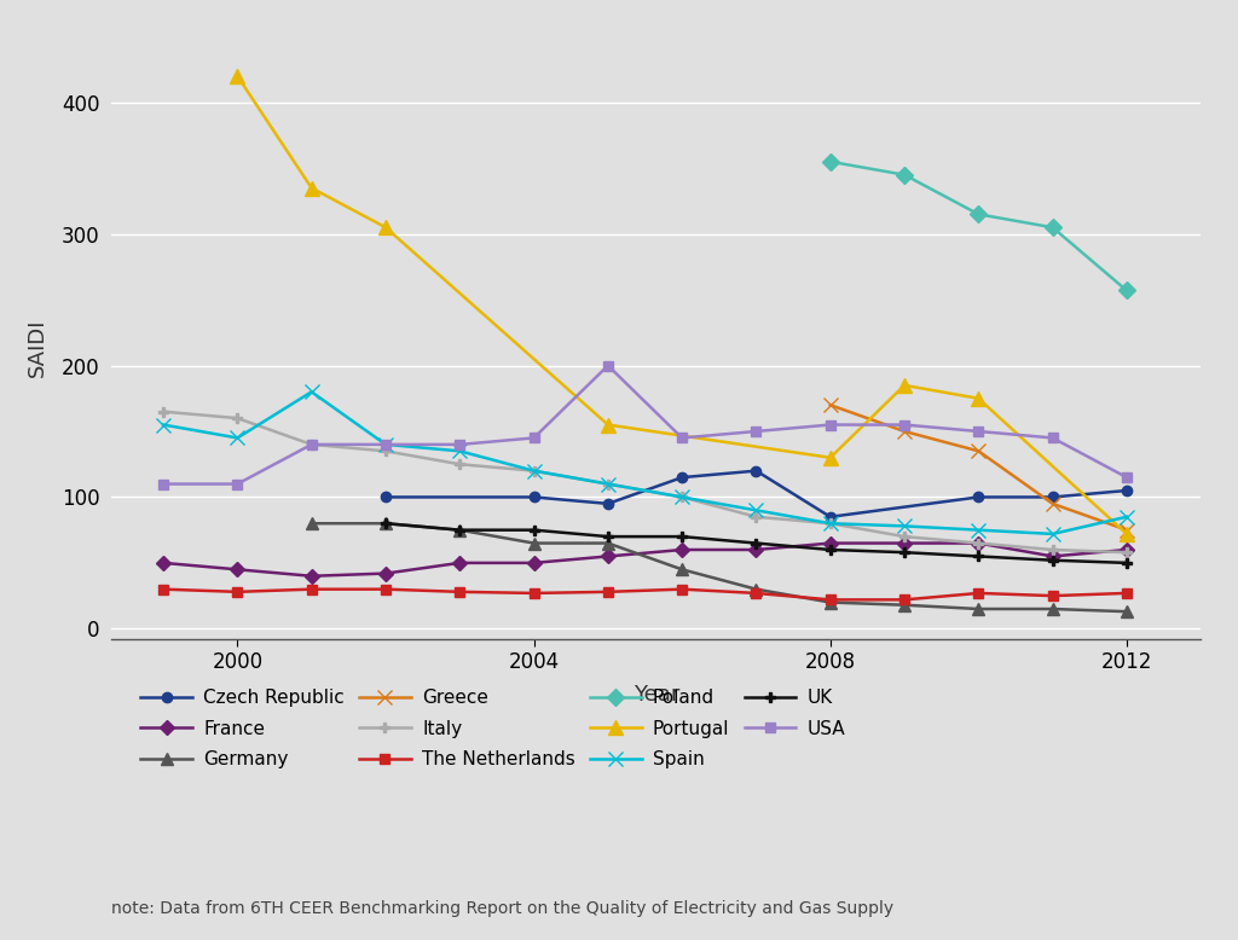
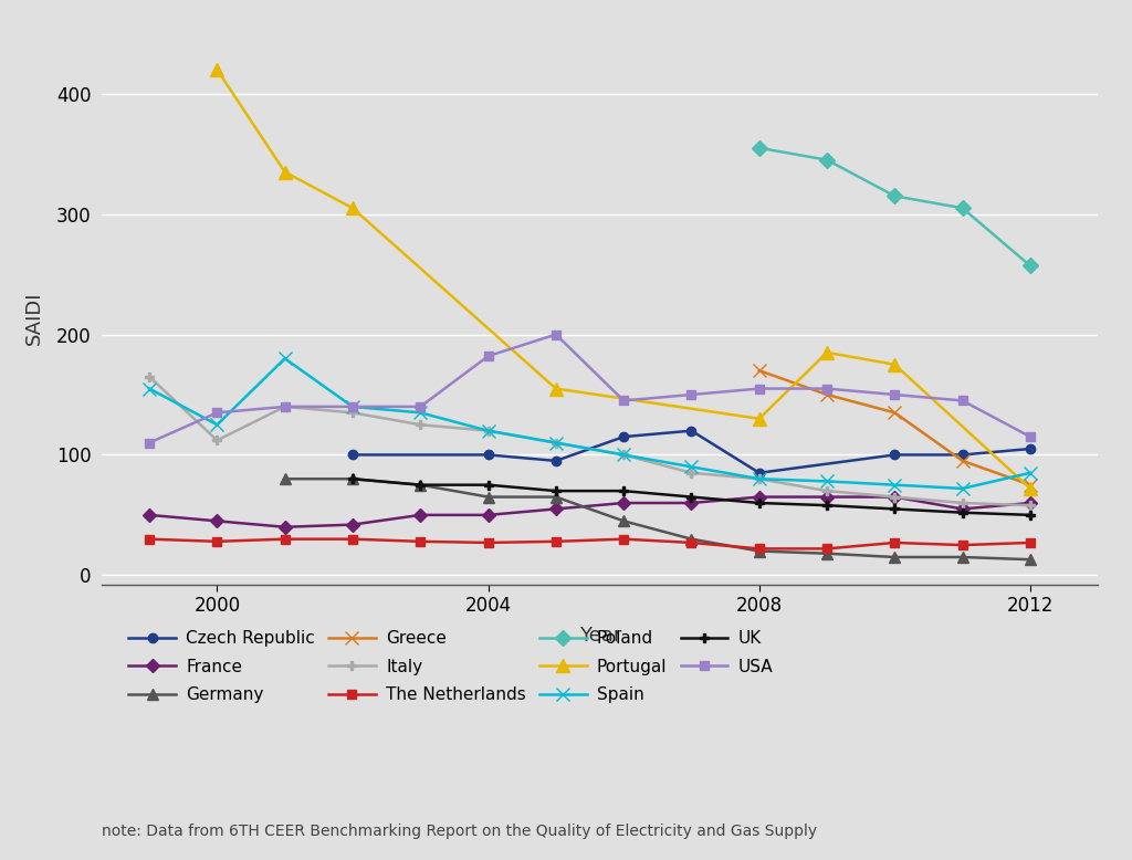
Italy/2000: 160 -> 112
Spain/2000: 145 -> 125
USA/2000: 110 -> 135
USA/2004: 145 -> 182
